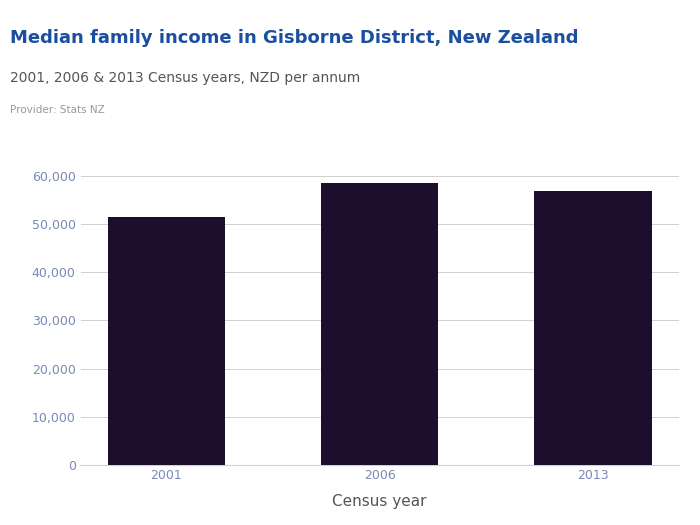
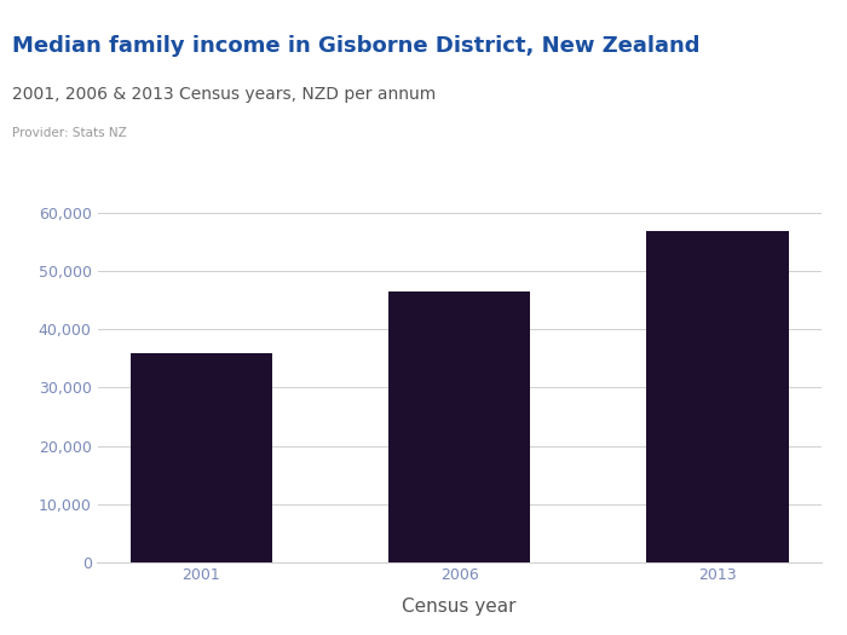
2001: 51,500 -> 36,000
2006: 58,500 -> 46,500
